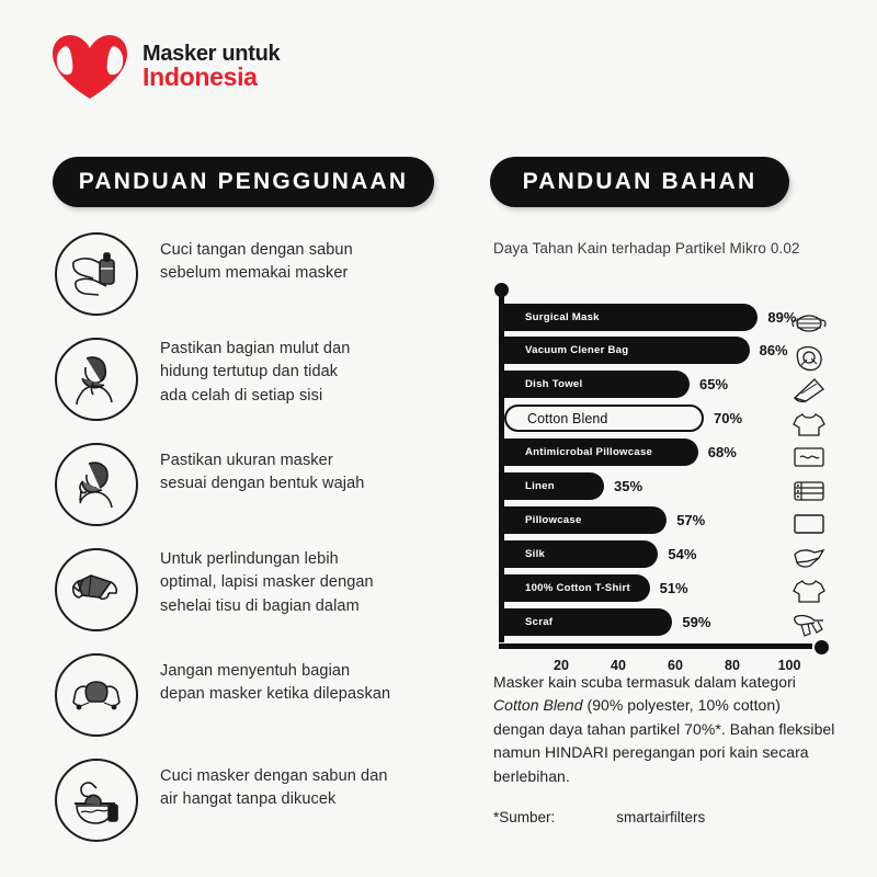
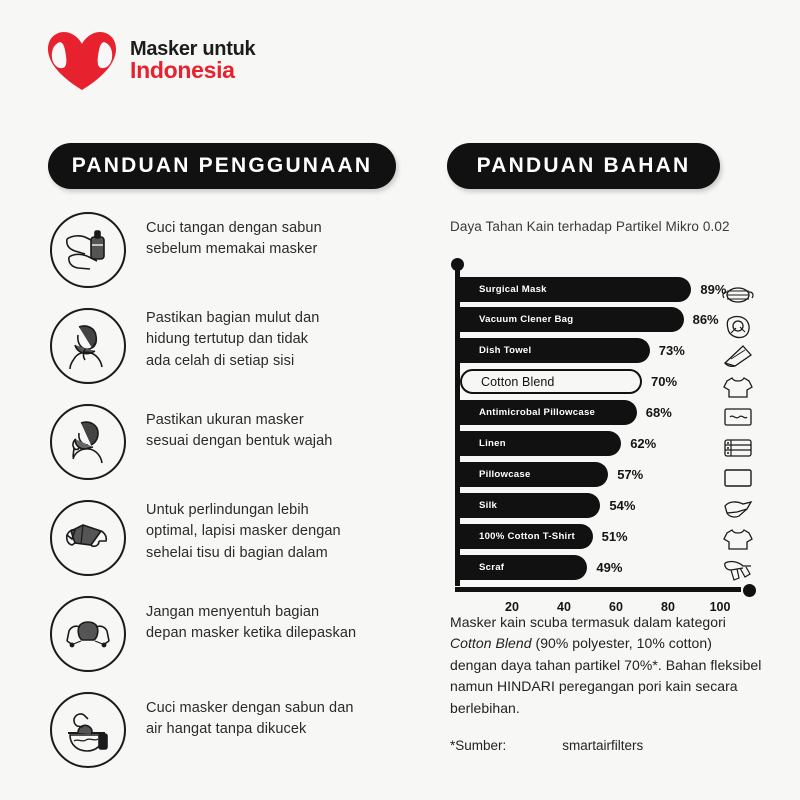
Dish Towel: 65% -> 73%
Linen: 35% -> 62%
Scraf: 59% -> 49%
